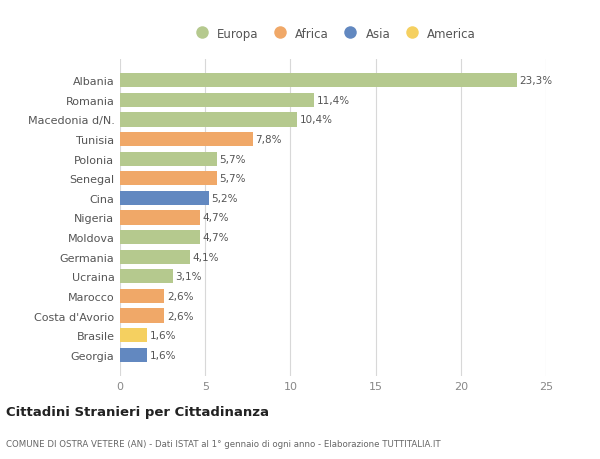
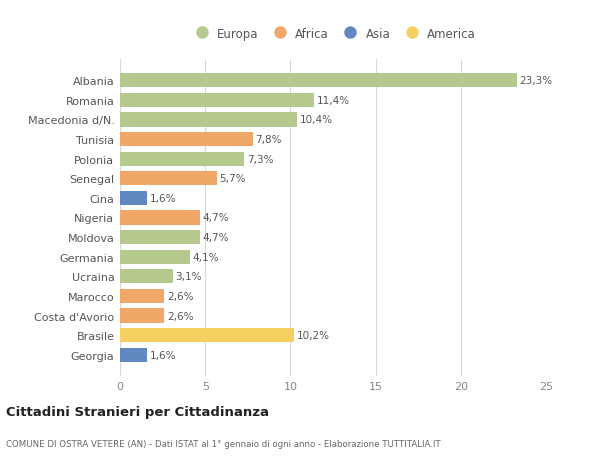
Polonia: 5,7% -> 7,3%
Cina: 5,2% -> 1,6%
Brasile: 1,6% -> 10,2%
